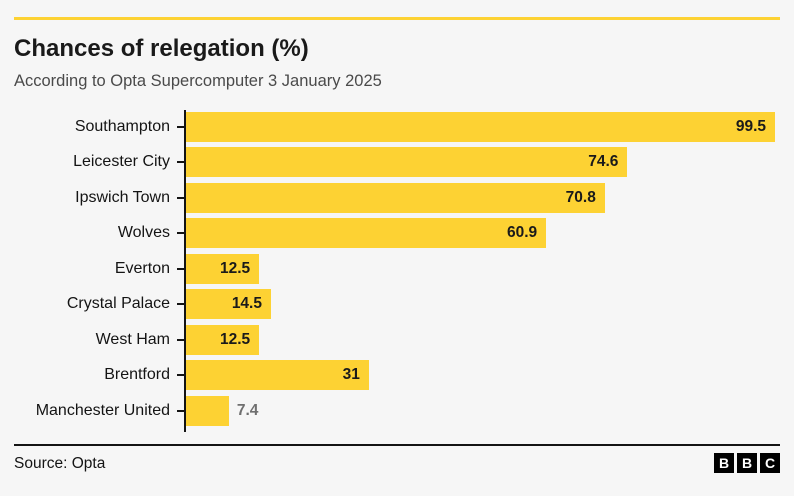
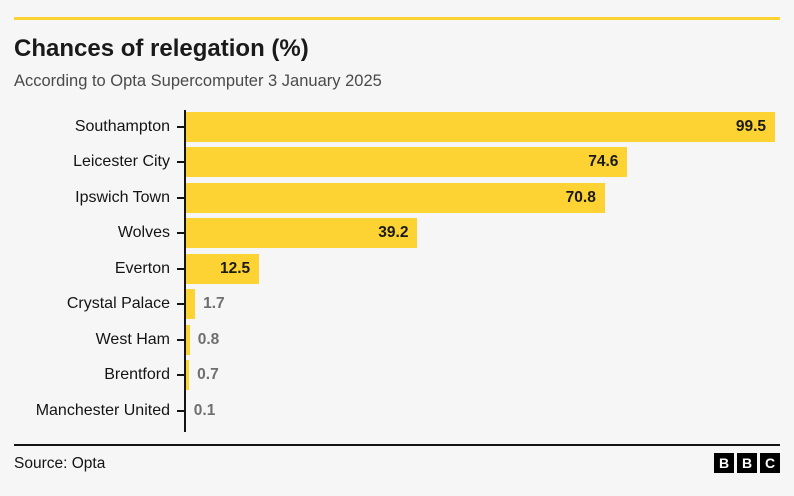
Wolves: 60.9 -> 39.2
Crystal Palace: 14.5 -> 1.7
West Ham: 12.5 -> 0.8
Brentford: 31 -> 0.7
Manchester United: 7.4 -> 0.1
